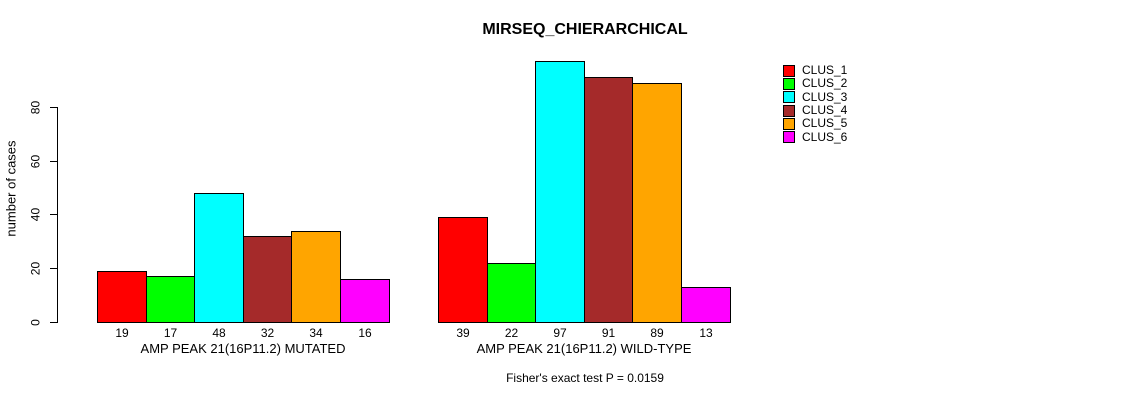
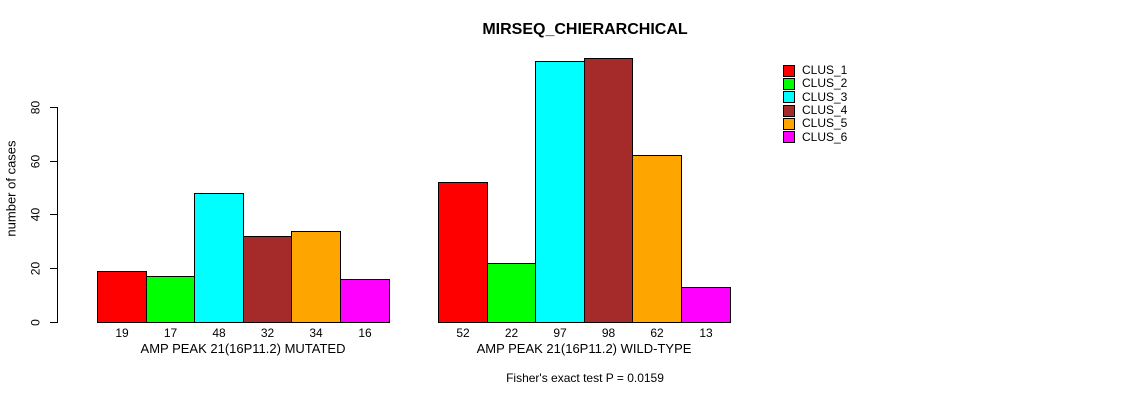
CLUS_1/AMP PEAK 21(16P11.2) WILD-TYPE: 39 -> 52
CLUS_4/AMP PEAK 21(16P11.2) WILD-TYPE: 91 -> 98
CLUS_5/AMP PEAK 21(16P11.2) WILD-TYPE: 89 -> 62
